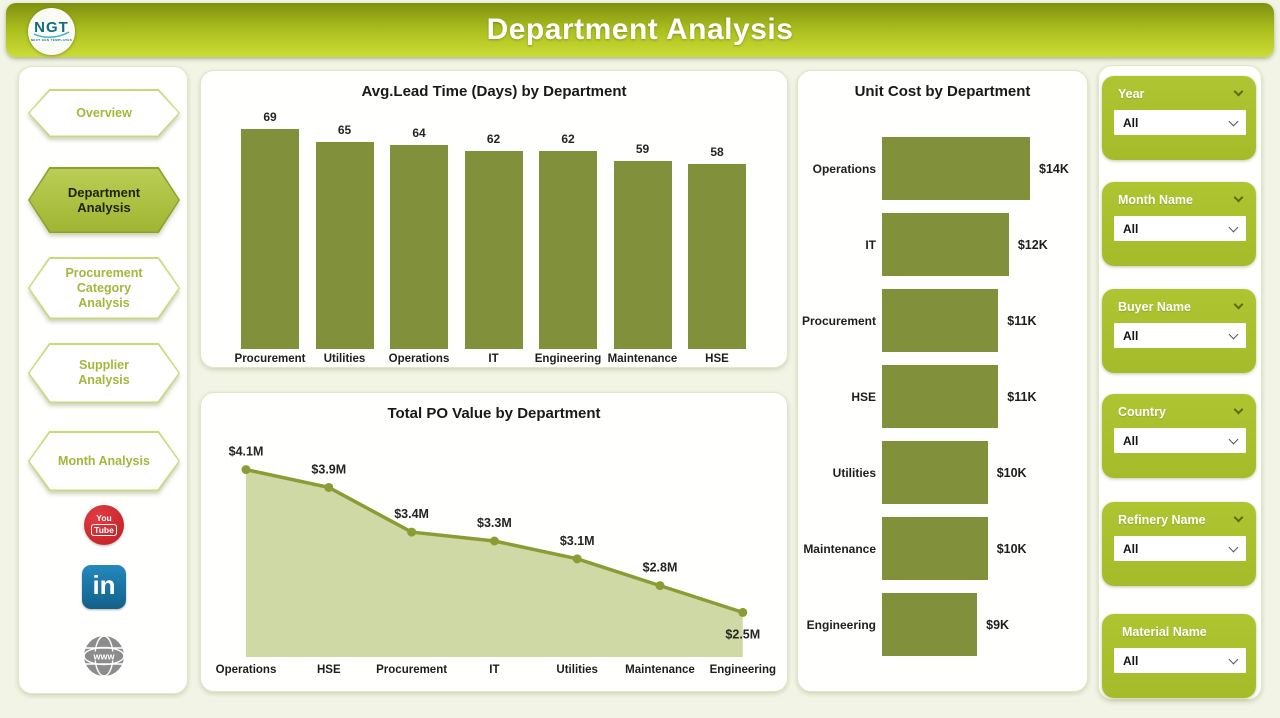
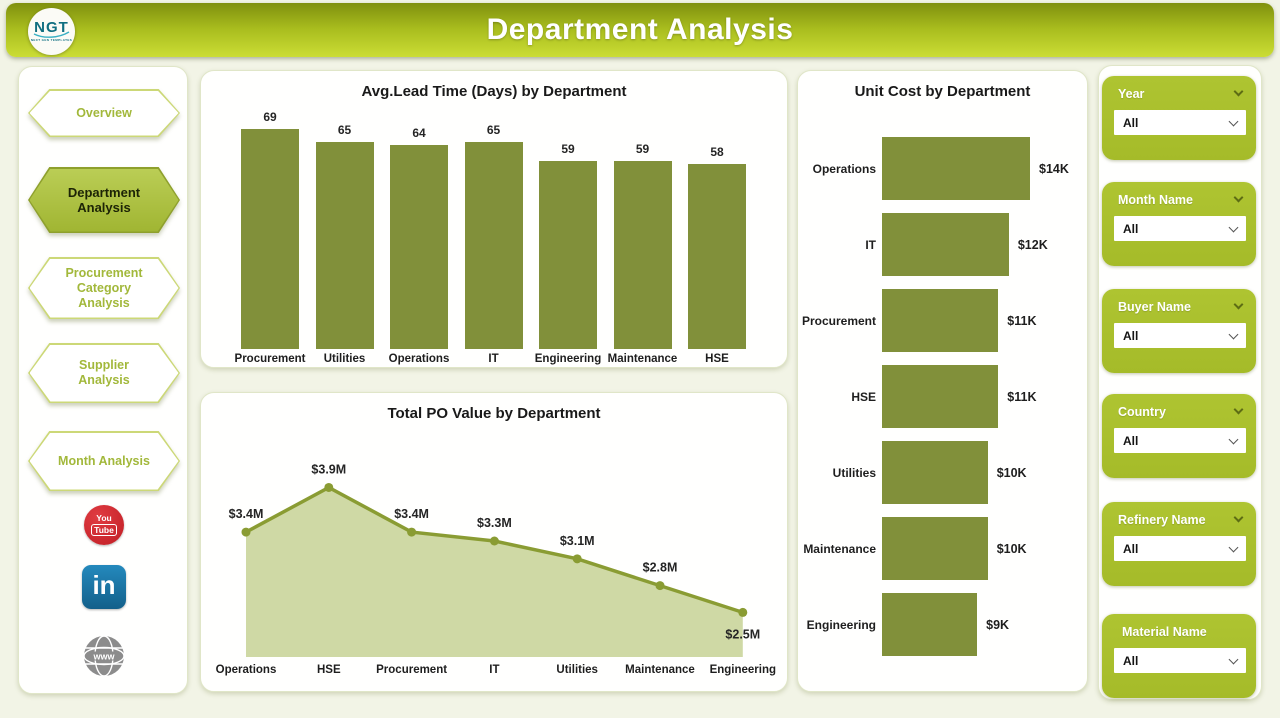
Avg.Lead Time (Days) by Department/IT: 62 -> 65
Avg.Lead Time (Days) by Department/Engineering: 62 -> 59
Total PO Value by Department/Operations: $4.1M -> $3.4M
